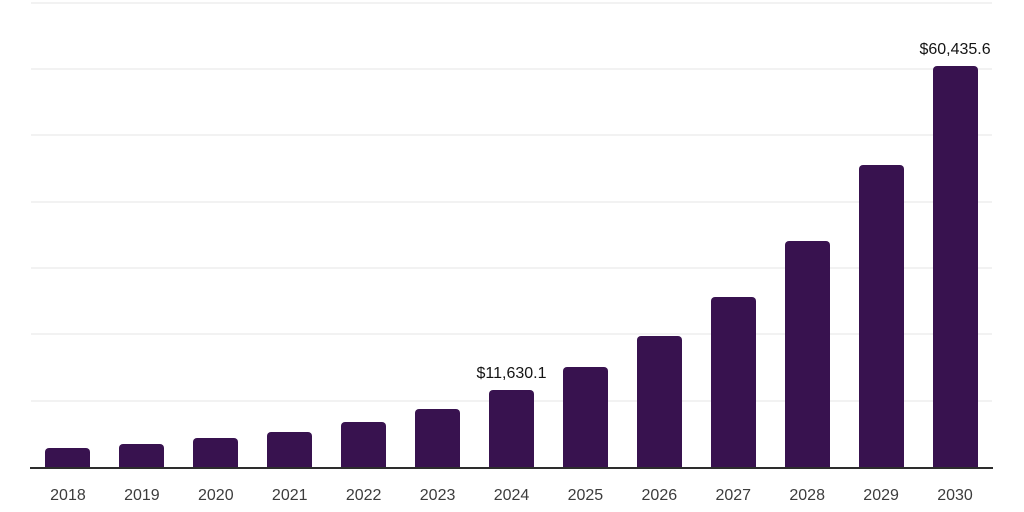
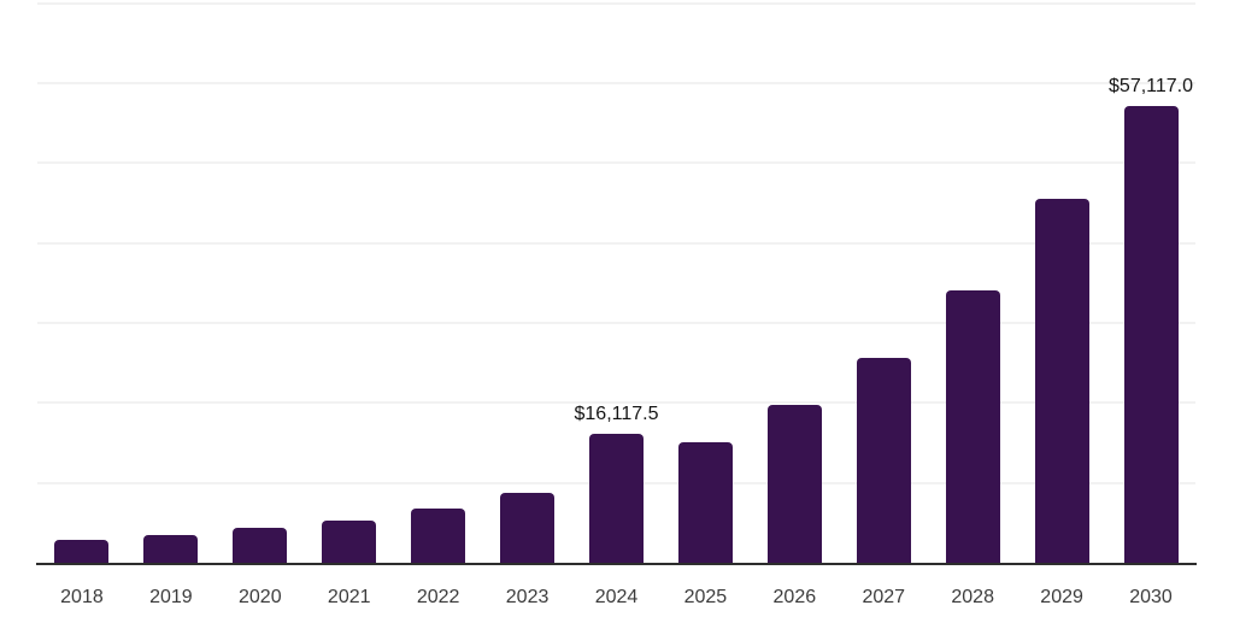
2024: $11,630.1 -> $16,117.5
2030: $60,435.6 -> $57,117.0
